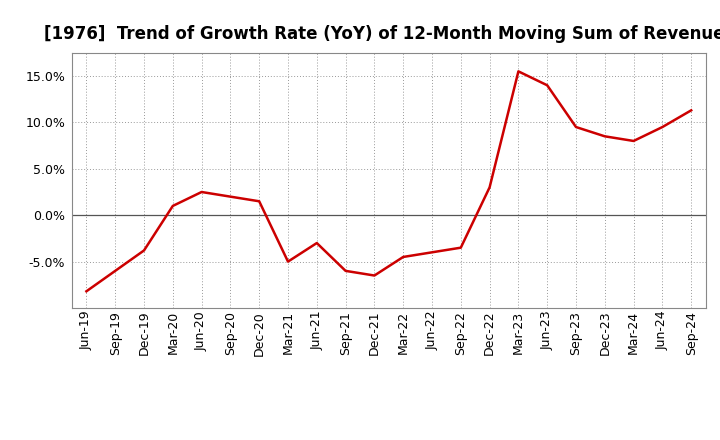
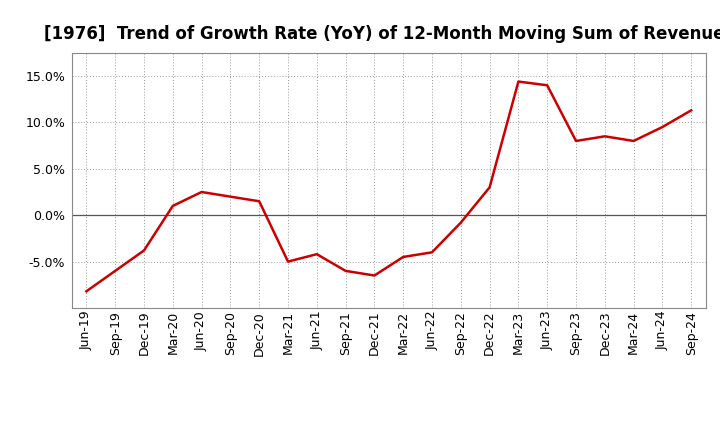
Jun-21: -3.0% -> -4.2%
Sep-22: -3.5% -> -0.8%
Mar-23: 15.5% -> 14.4%
Sep-23: 9.5% -> 8.0%
